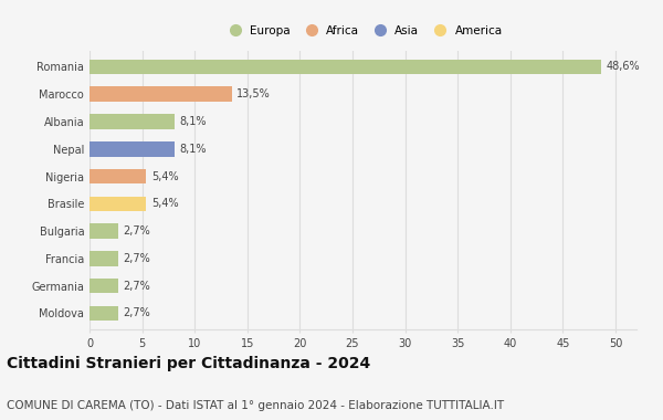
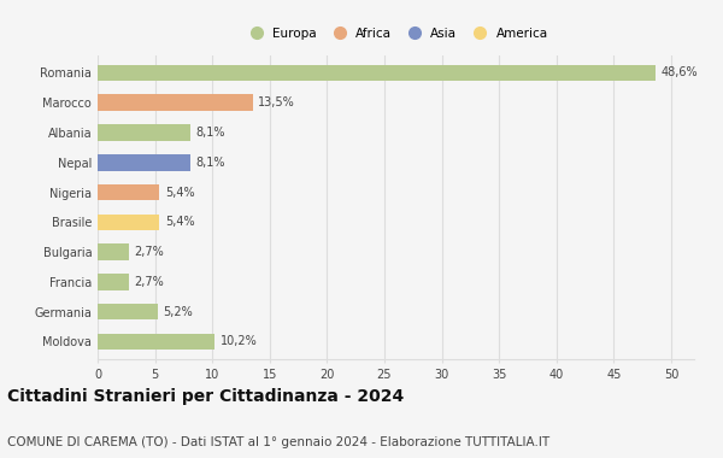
Germania: 2,7% -> 5,2%
Moldova: 2,7% -> 10,2%
